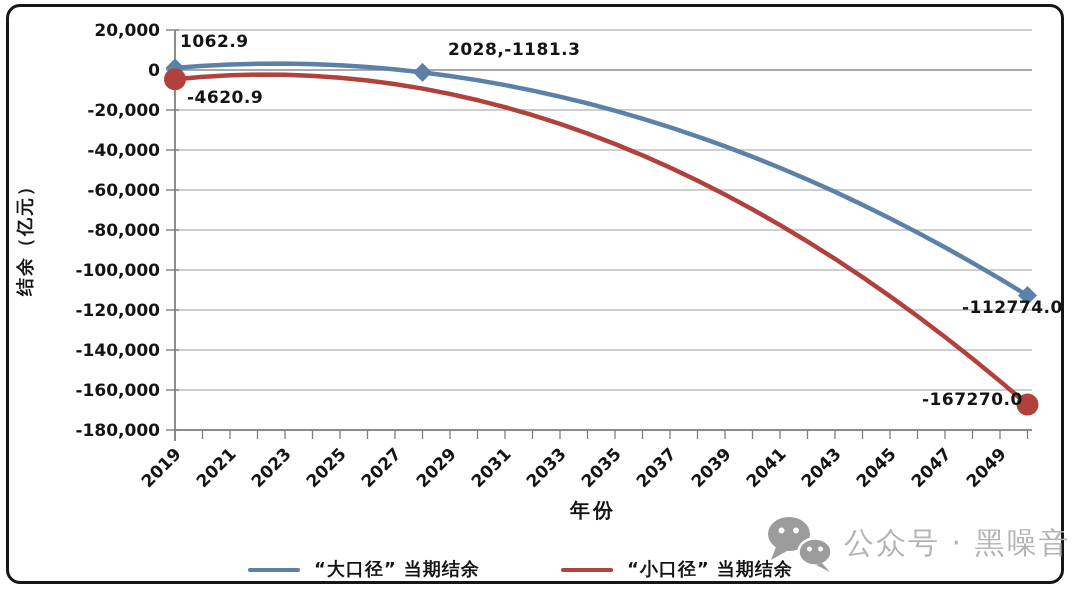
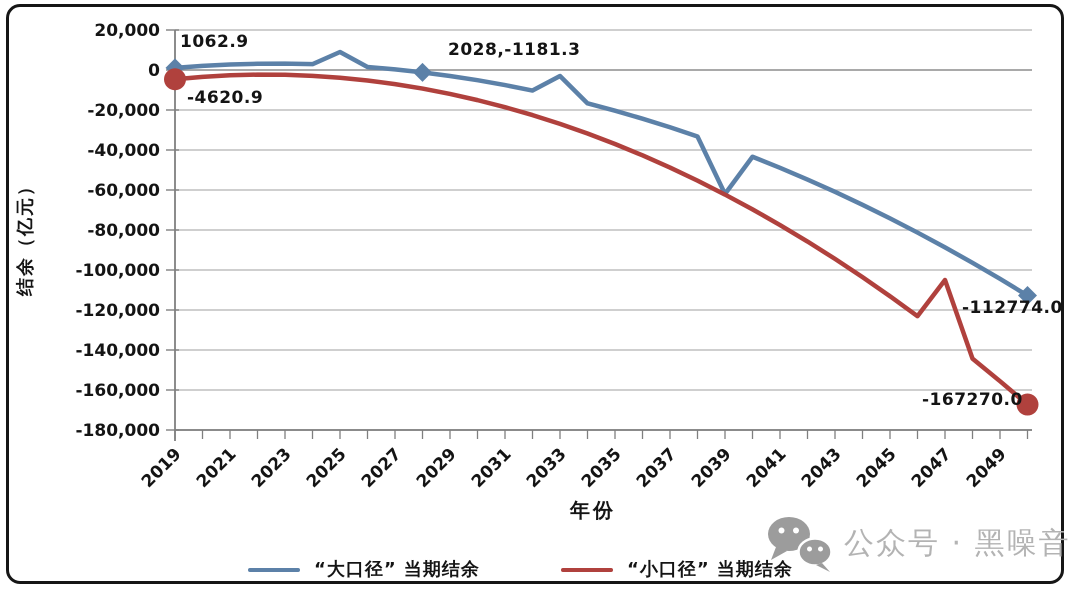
“大口径” 当期结余/2025: 2000 -> 9000
“大口径” 当期结余/2033: -13000 -> -3000
“大口径” 当期结余/2039: -38000 -> -62000
“小口径” 当期结余/2047: -133000 -> -105000
